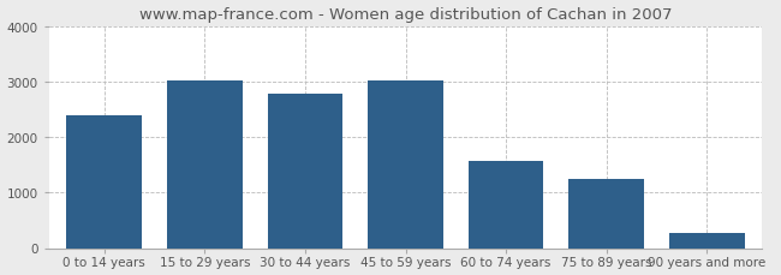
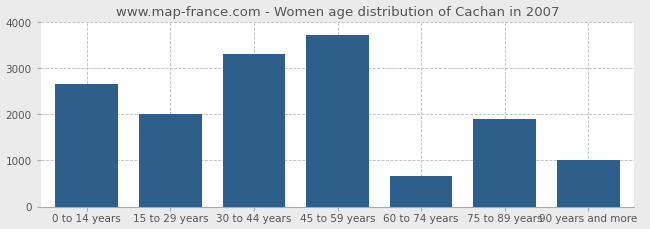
0 to 14 years: 2380 -> 2650
15 to 29 years: 3010 -> 2000
30 to 44 years: 2780 -> 3300
45 to 59 years: 3010 -> 3700
60 to 74 years: 1570 -> 650
75 to 89 years: 1250 -> 1900
90 years and more: 270 -> 1000
